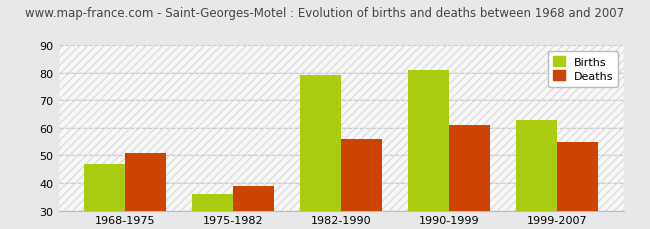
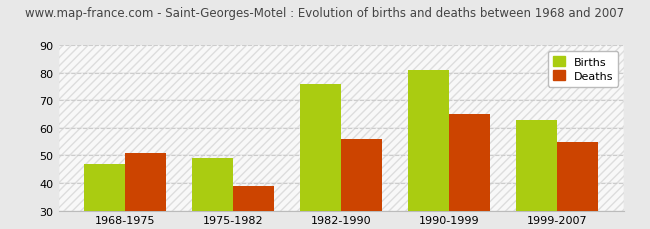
Births/1975-1982: 36 -> 49
Births/1982-1990: 79 -> 76
Deaths/1990-1999: 61 -> 65
